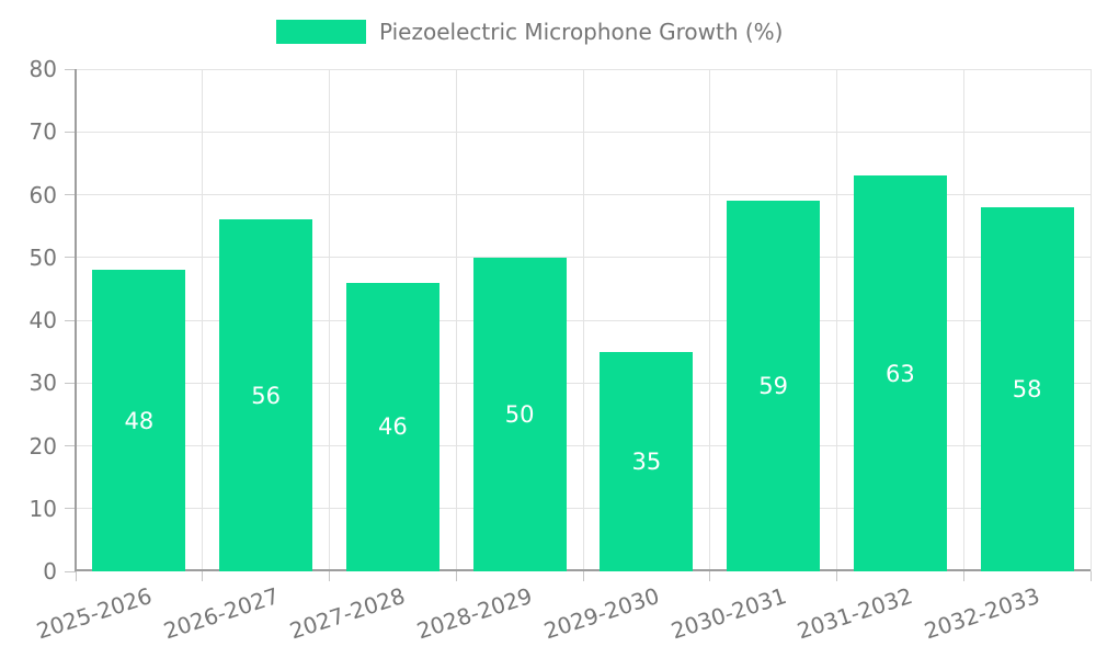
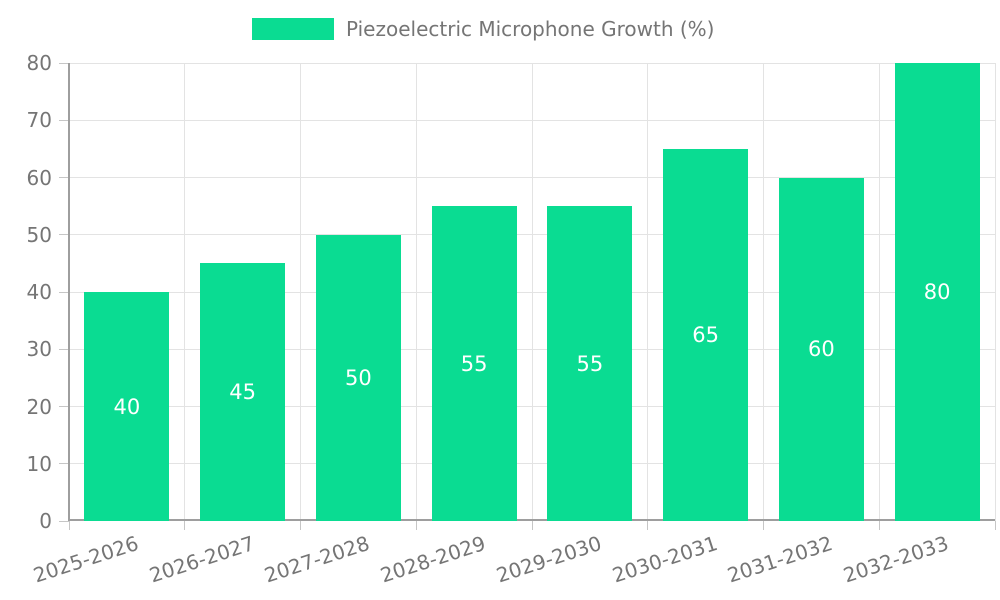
2025-2026: 48 -> 40
2026-2027: 56 -> 45
2027-2028: 46 -> 50
2028-2029: 50 -> 55
2029-2030: 35 -> 55
2030-2031: 59 -> 65
2031-2032: 63 -> 60
2032-2033: 58 -> 80
